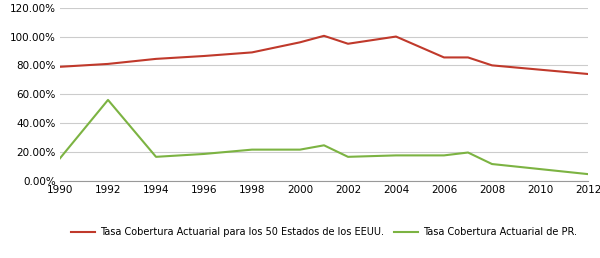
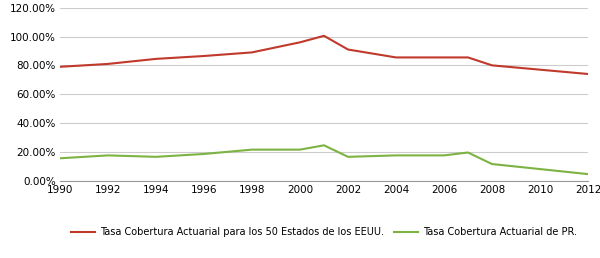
Tasa Cobertura Actuarial de PR./1992: 56% -> 17%
Tasa Cobertura Actuarial para los 50 Estados de los EEUU./2002: 95% -> 91%
Tasa Cobertura Actuarial para los 50 Estados de los EEUU./2004: 100% -> 85%
